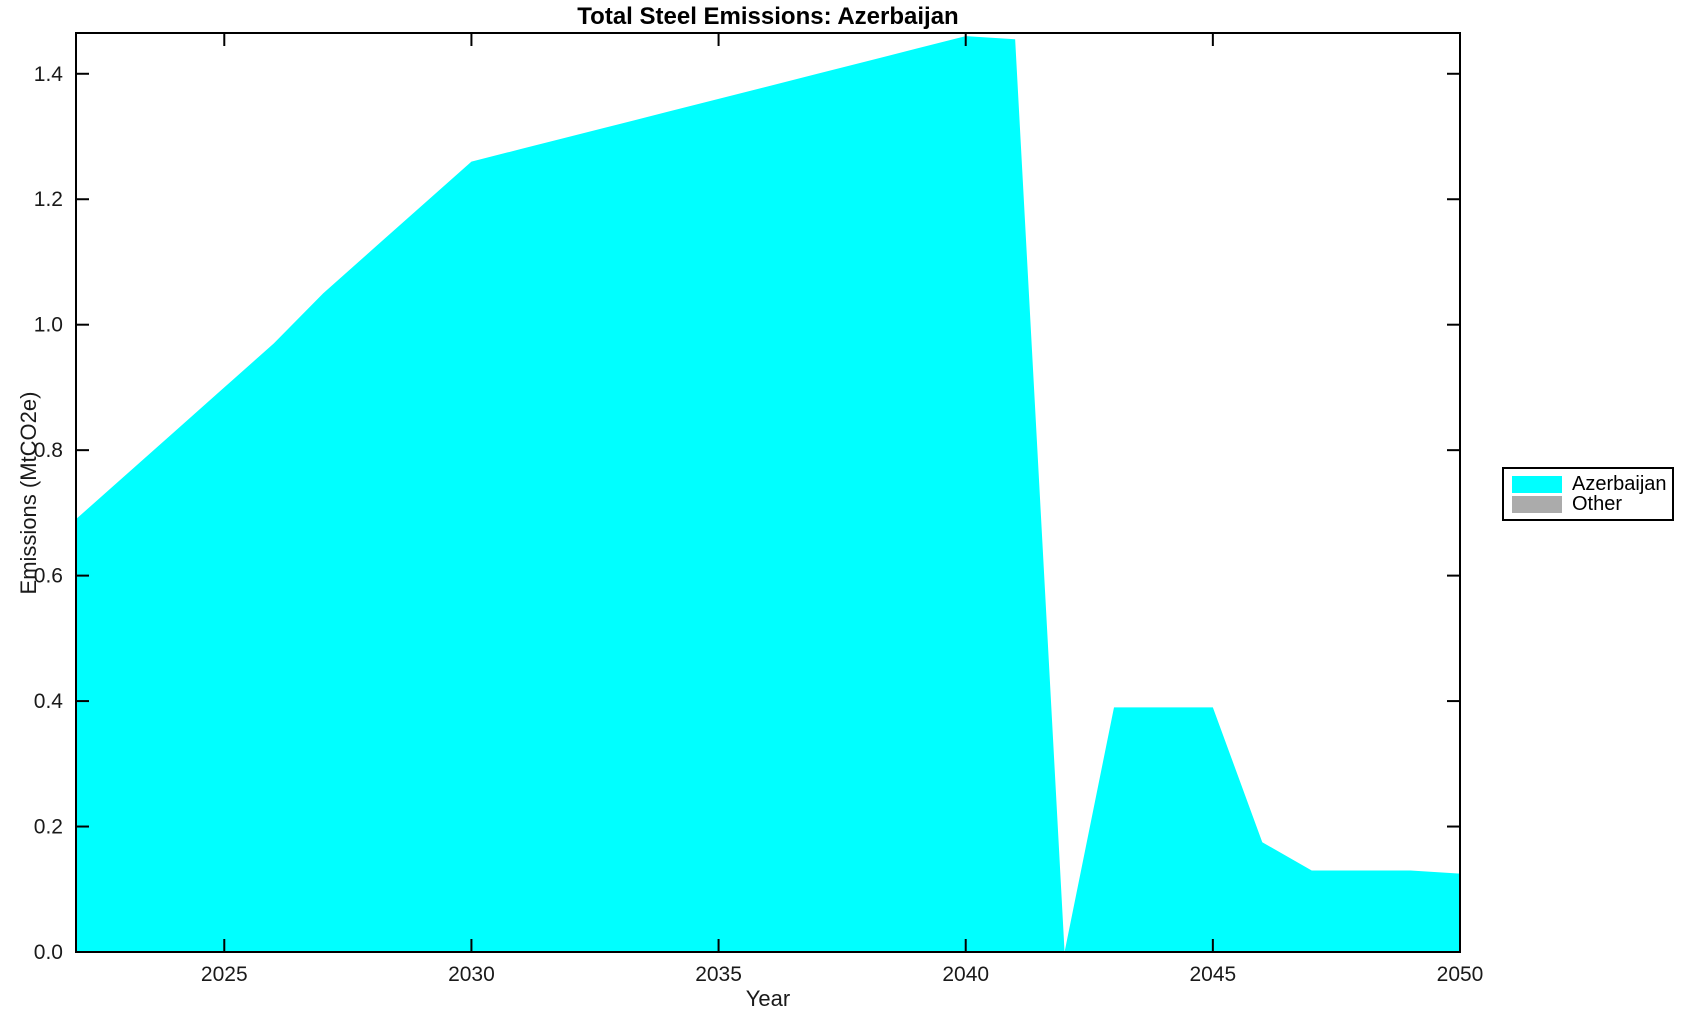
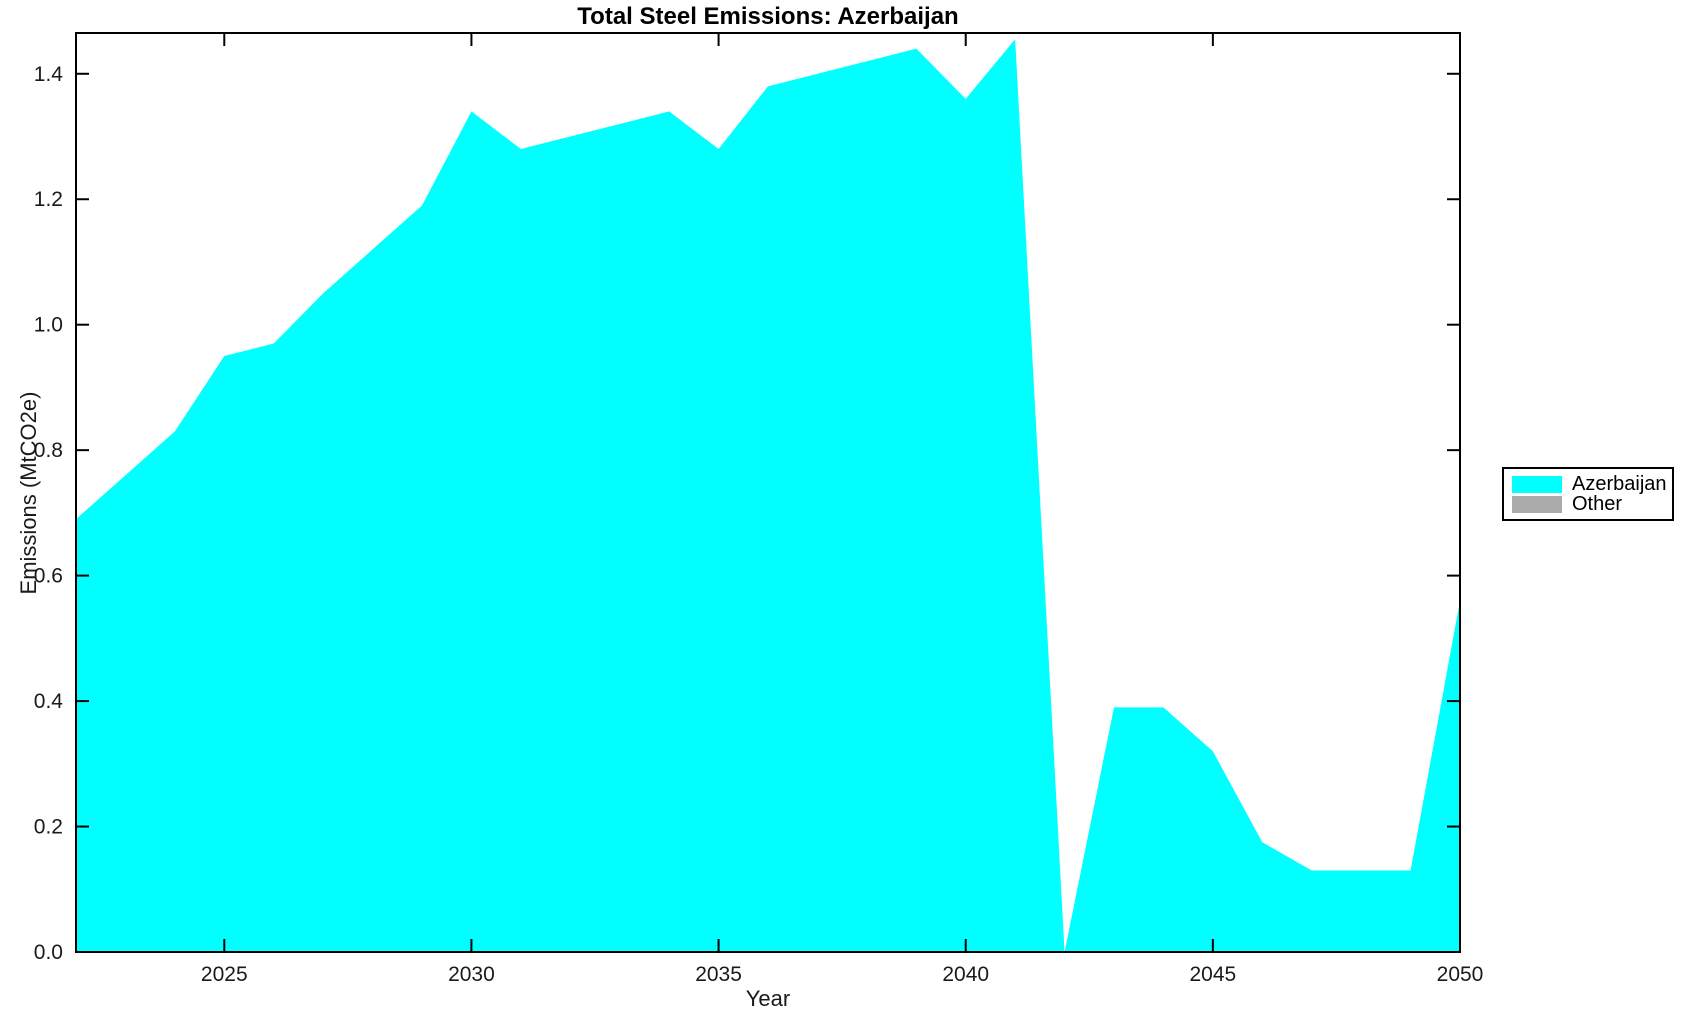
2025: 0.90 -> 0.95
2030: 1.26 -> 1.34
2035: 1.36 -> 1.28
2040: 1.46 -> 1.36
2045: 0.39 -> 0.32
2050: 0.12 -> 0.56
